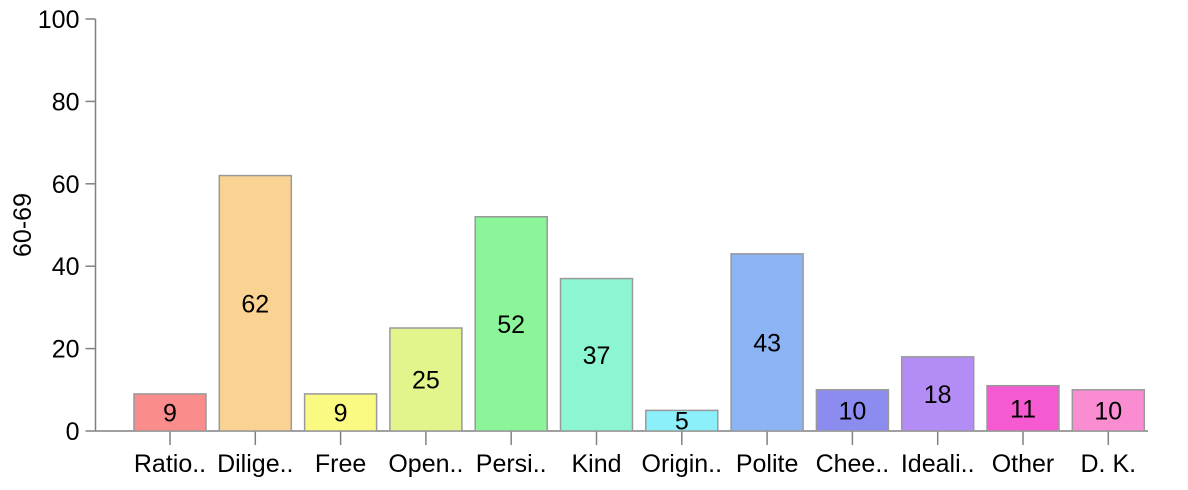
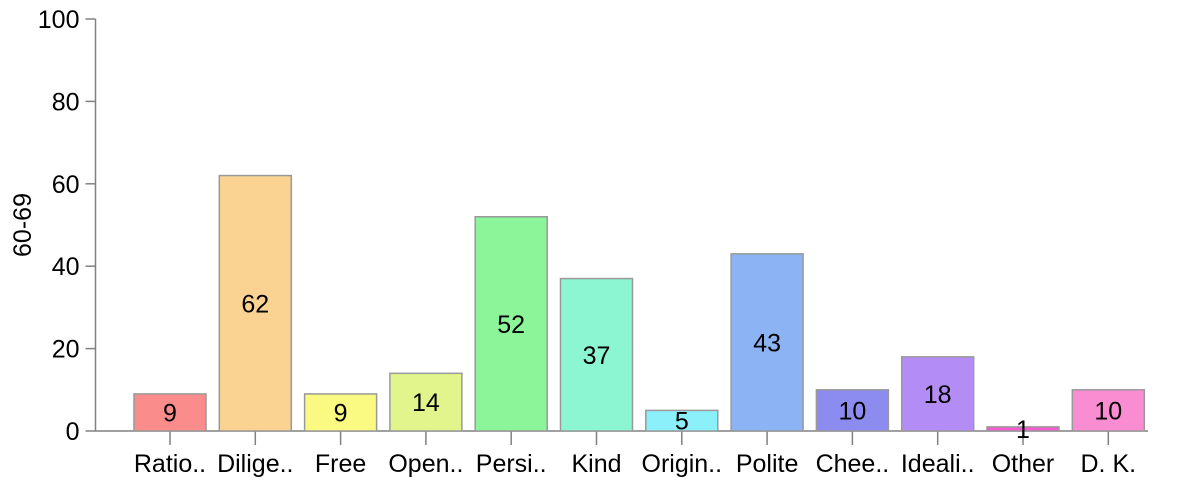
Open..: 25 -> 14
Other: 11 -> 1
